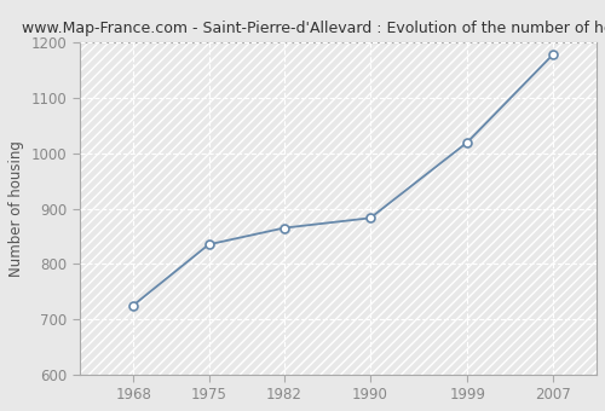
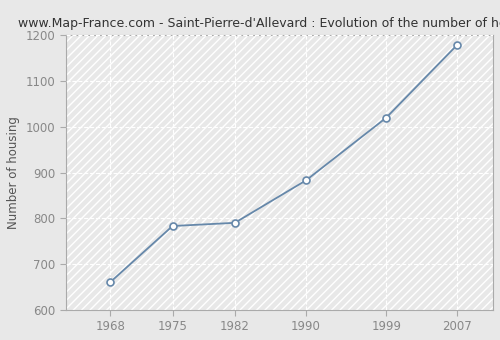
1968: 725 -> 660
1975: 835 -> 783
1982: 865 -> 790
